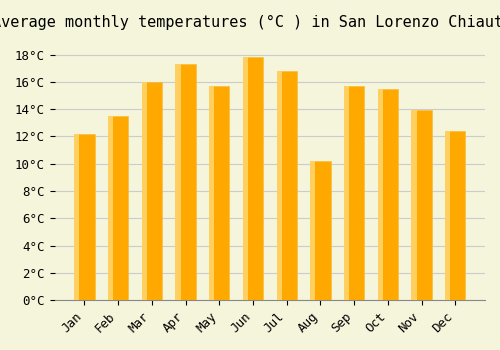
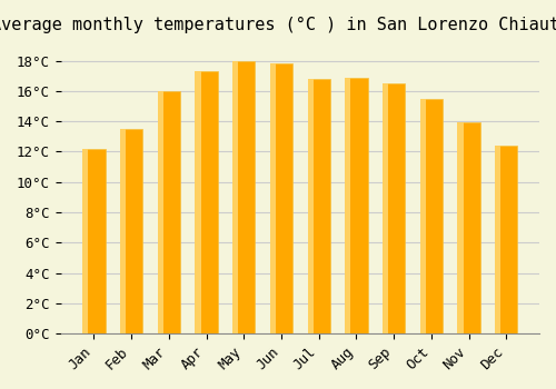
May: 15.7°C -> 18.0°C
Aug: 10.2°C -> 16.9°C
Sep: 15.7°C -> 16.5°C
